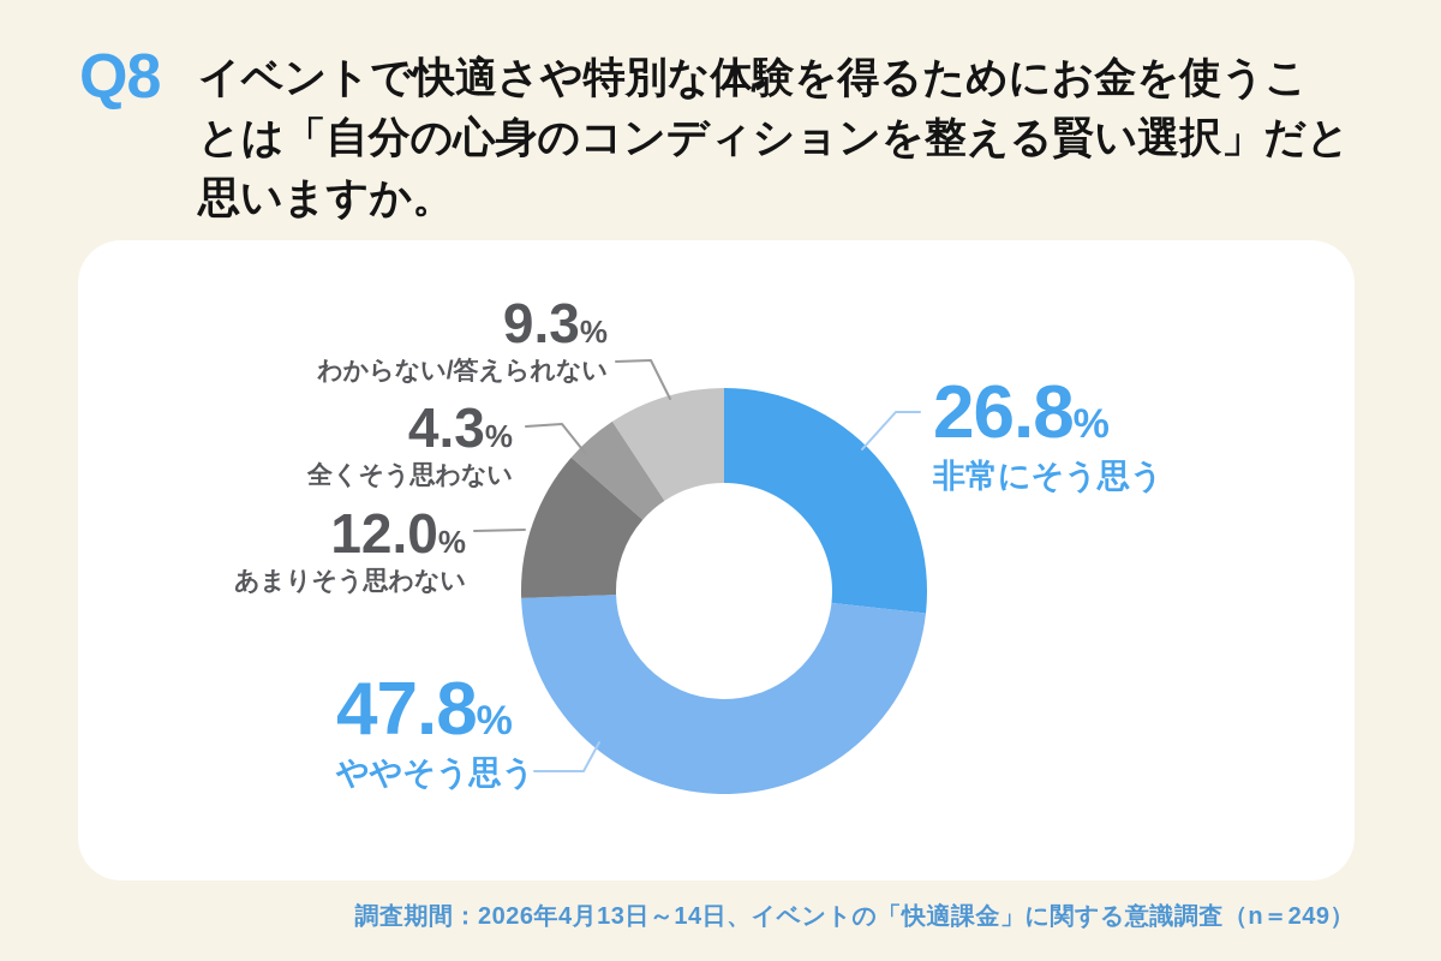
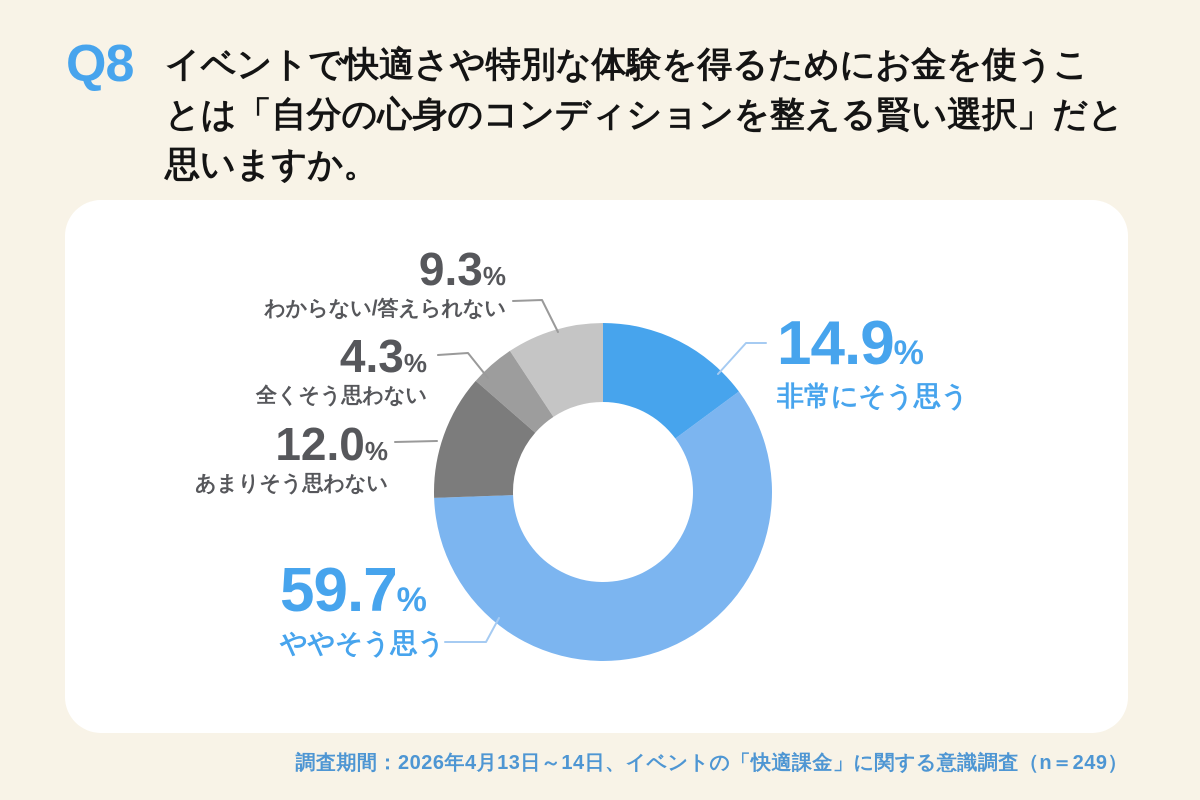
非常にそう思う: 26.8 -> 14.9
ややそう思う: 47.8 -> 59.7
